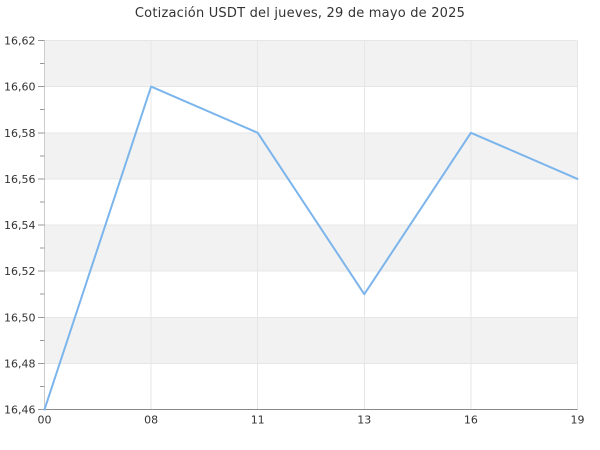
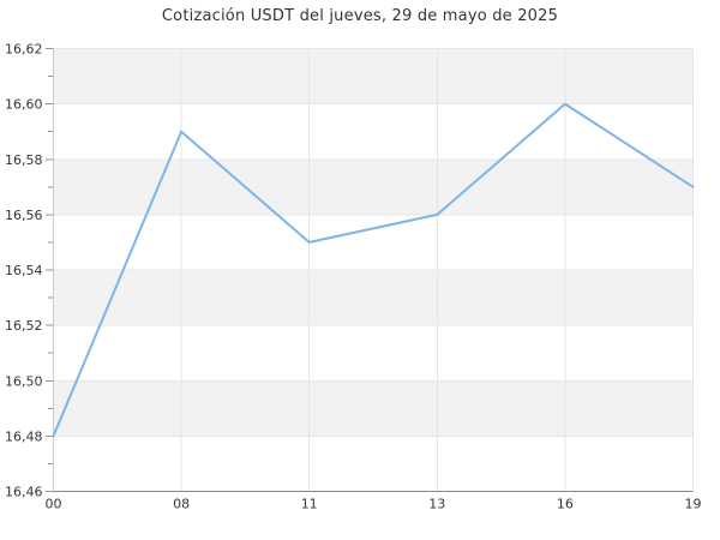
00: 16,46 -> 16,48
08: 16,60 -> 16,59
11: 16,58 -> 16,55
13: 16,51 -> 16,56
16: 16,58 -> 16,60
19: 16,56 -> 16,57
